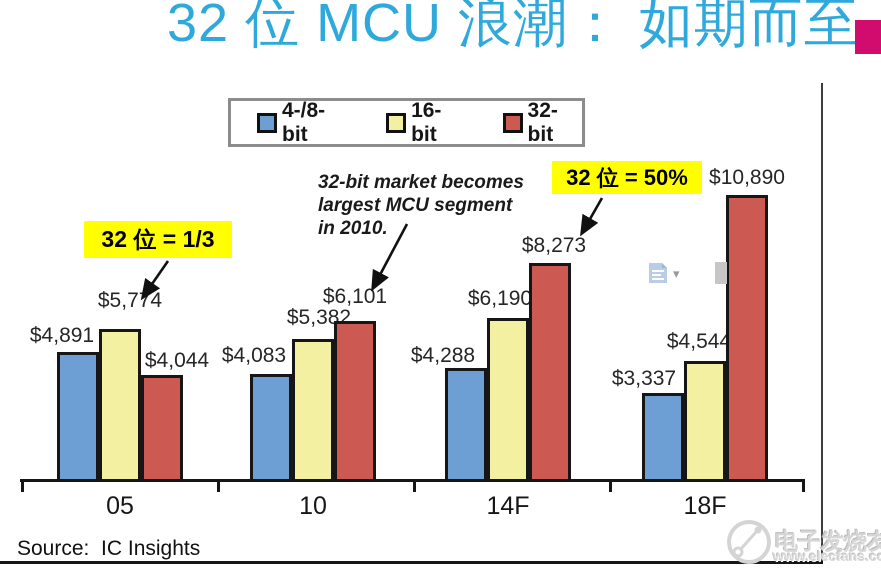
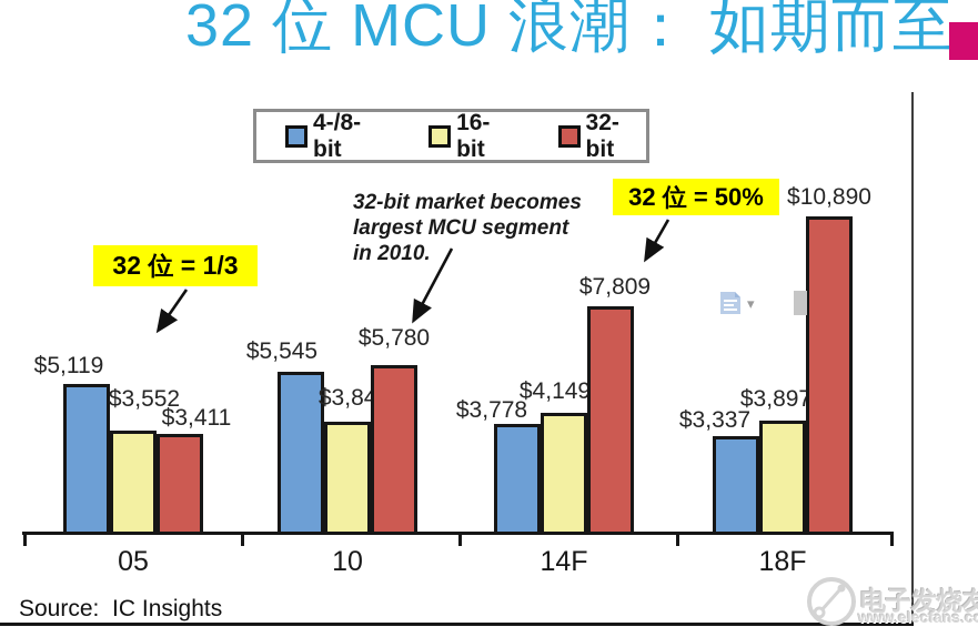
4-/8-bit/05: $4,891 -> $5,119
16-bit/05: $5,774 -> $3,552
32-bit/05: $4,044 -> $3,411
4-/8-bit/10: $4,083 -> $5,545
16-bit/10: $5,382 -> $3,841
32-bit/10: $6,101 -> $5,780
4-/8-bit/14F: $4,288 -> $3,778
16-bit/14F: $6,190 -> $4,149
32-bit/14F: $8,273 -> $7,809
16-bit/18F: $4,544 -> $3,897
